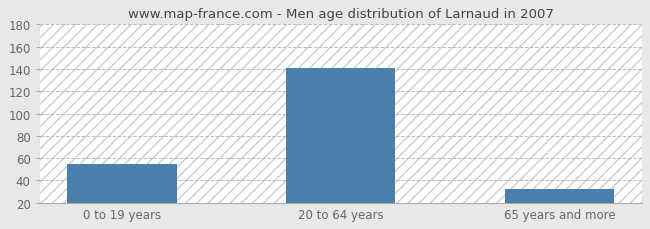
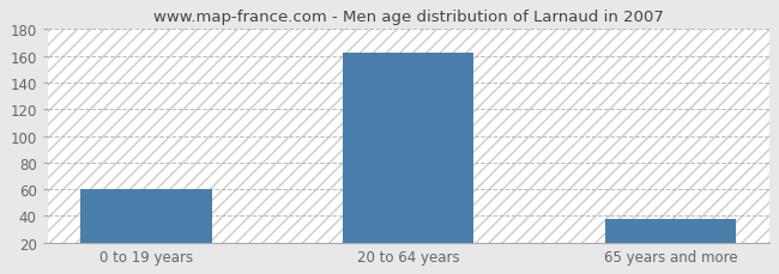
0 to 19 years: 55 -> 60
20 to 64 years: 141 -> 162
65 years and more: 32 -> 38
